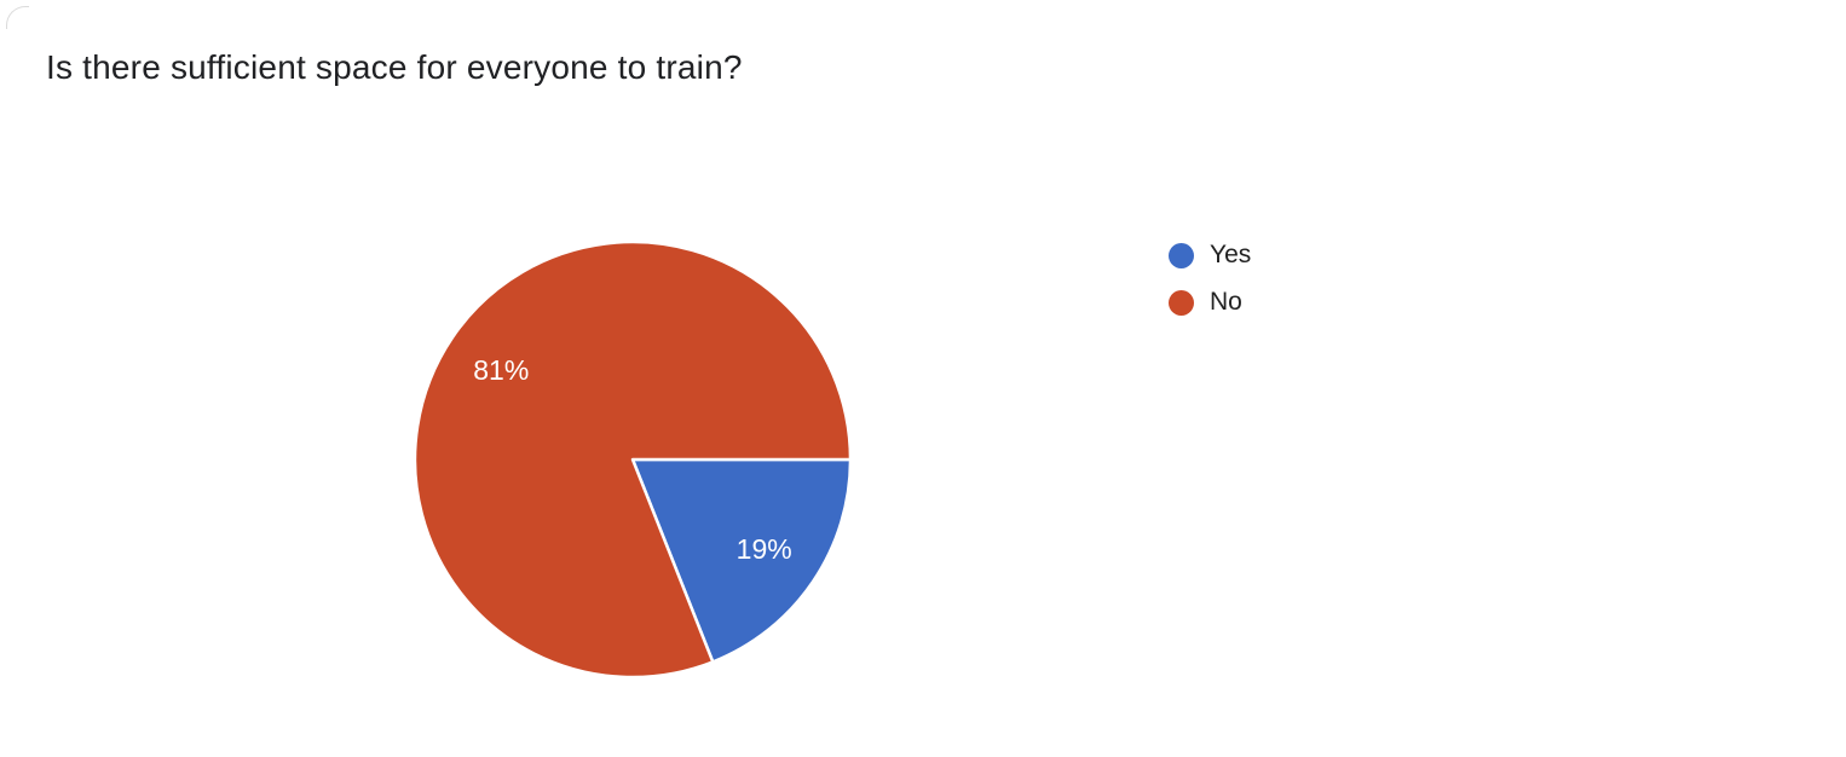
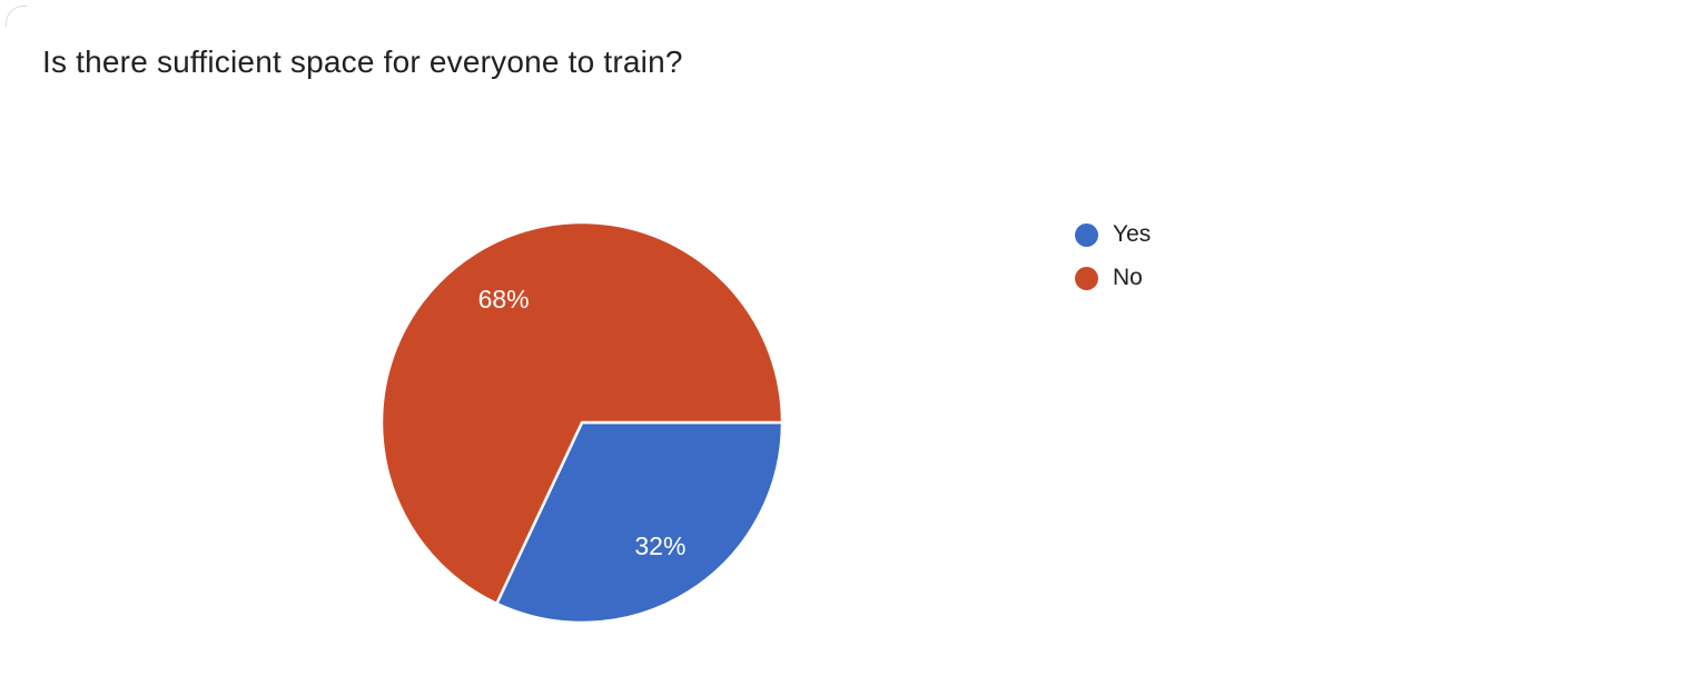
Yes: 19% -> 32%
No: 81% -> 68%
